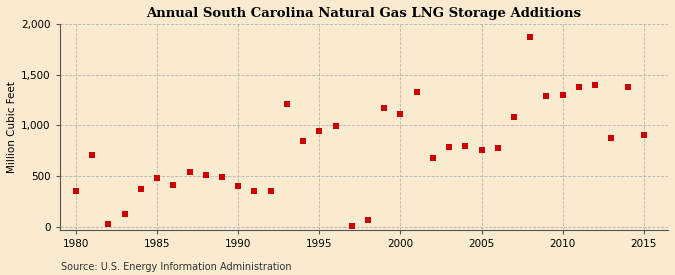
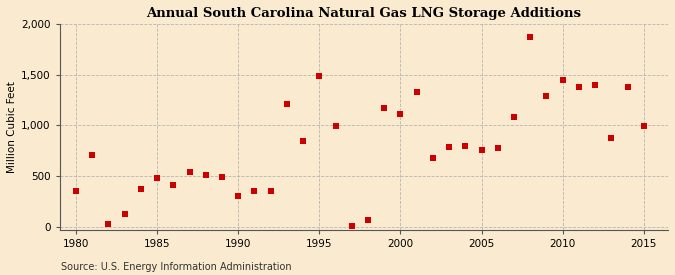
1990: 400 -> 300
1995: 940 -> 1,490
2010: 1,300 -> 1,450
2015: 900 -> 990
